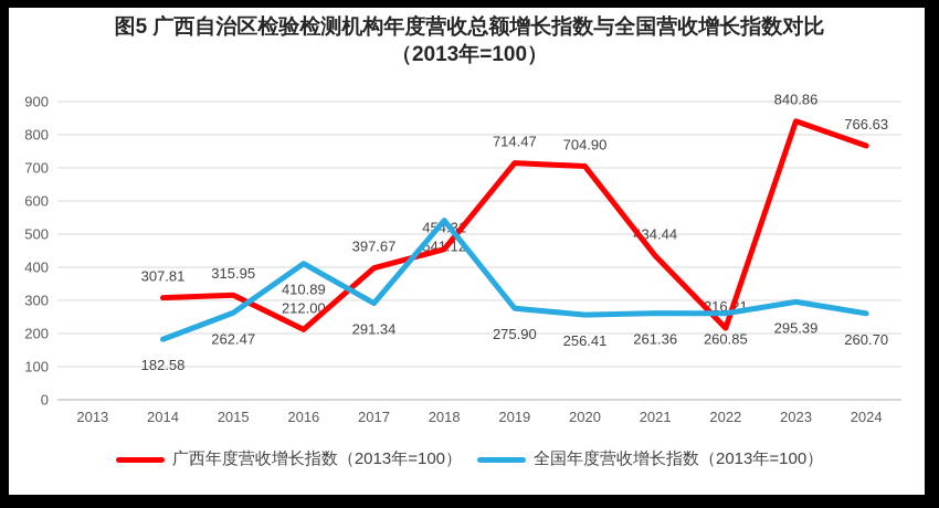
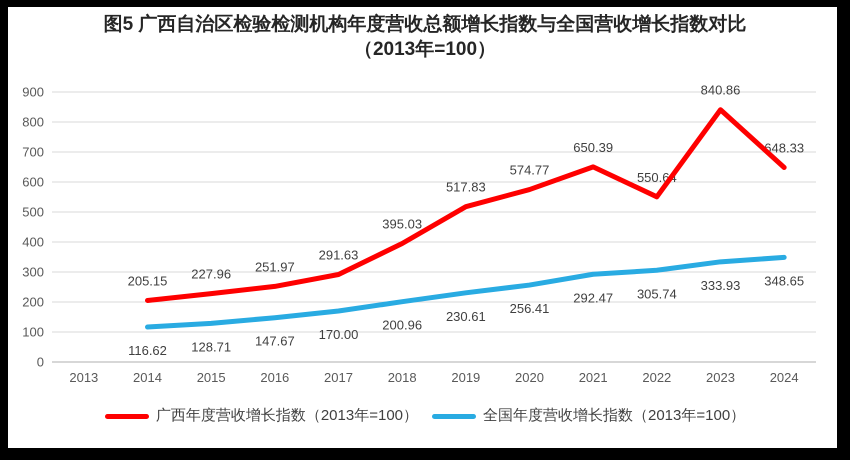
广西年度营收增长指数（2013年=100）/2014: 307.81 -> 205.15
全国年度营收增长指数（2013年=100）/2014: 182.58 -> 116.62
广西年度营收增长指数（2013年=100）/2015: 315.95 -> 227.96
全国年度营收增长指数（2013年=100）/2015: 262.47 -> 128.71
广西年度营收增长指数（2013年=100）/2016: 212.00 -> 251.97
全国年度营收增长指数（2013年=100）/2016: 410.89 -> 147.67
广西年度营收增长指数（2013年=100）/2017: 397.67 -> 291.63
全国年度营收增长指数（2013年=100）/2017: 291.34 -> 170.00
广西年度营收增长指数（2013年=100）/2018: 454.31 -> 395.03
全国年度营收增长指数（2013年=100）/2018: 541.12 -> 200.96
广西年度营收增长指数（2013年=100）/2019: 714.47 -> 517.83
全国年度营收增长指数（2013年=100）/2019: 275.90 -> 230.61
广西年度营收增长指数（2013年=100）/2020: 704.90 -> 574.77
广西年度营收增长指数（2013年=100）/2021: 434.44 -> 650.39
全国年度营收增长指数（2013年=100）/2021: 261.36 -> 292.47
广西年度营收增长指数（2013年=100）/2022: 216.21 -> 550.64
全国年度营收增长指数（2013年=100）/2022: 260.85 -> 305.74
全国年度营收增长指数（2013年=100）/2023: 295.39 -> 333.93
广西年度营收增长指数（2013年=100）/2024: 766.63 -> 648.33
全国年度营收增长指数（2013年=100）/2024: 260.70 -> 348.65
